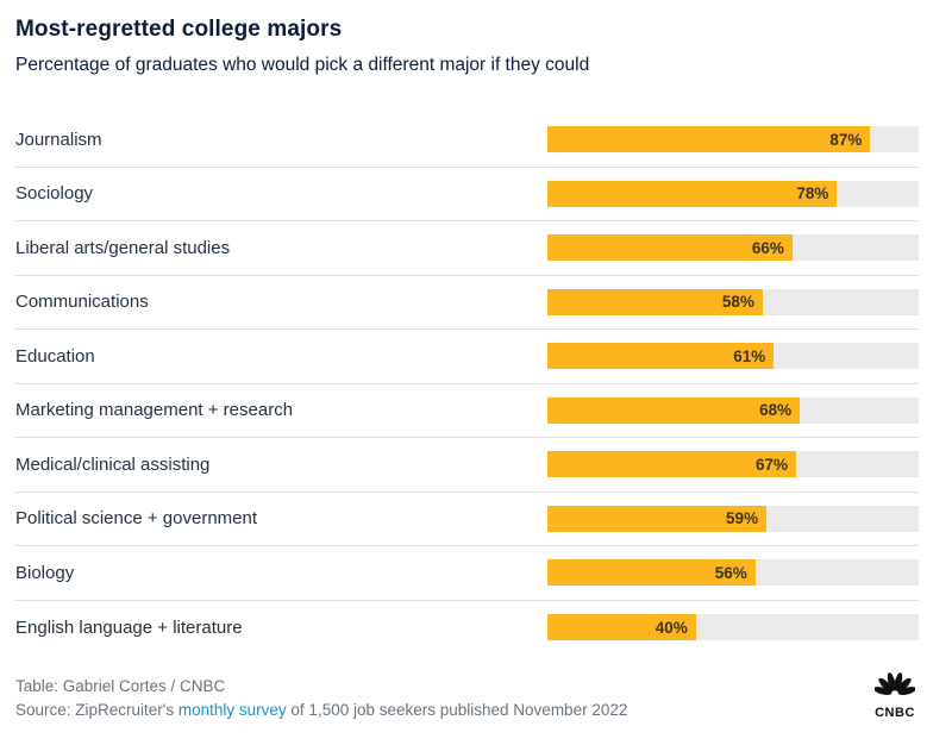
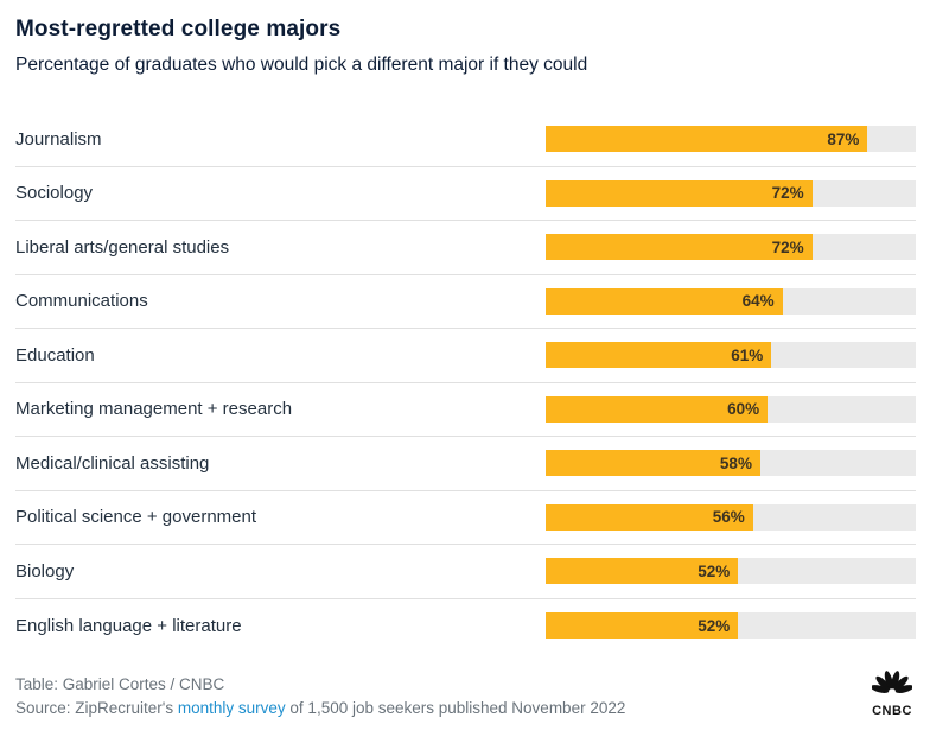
Sociology: 78% -> 72%
Liberal arts/general studies: 66% -> 72%
Communications: 58% -> 64%
Marketing management + research: 68% -> 60%
Medical/clinical assisting: 67% -> 58%
Political science + government: 59% -> 56%
Biology: 56% -> 52%
English language + literature: 40% -> 52%
